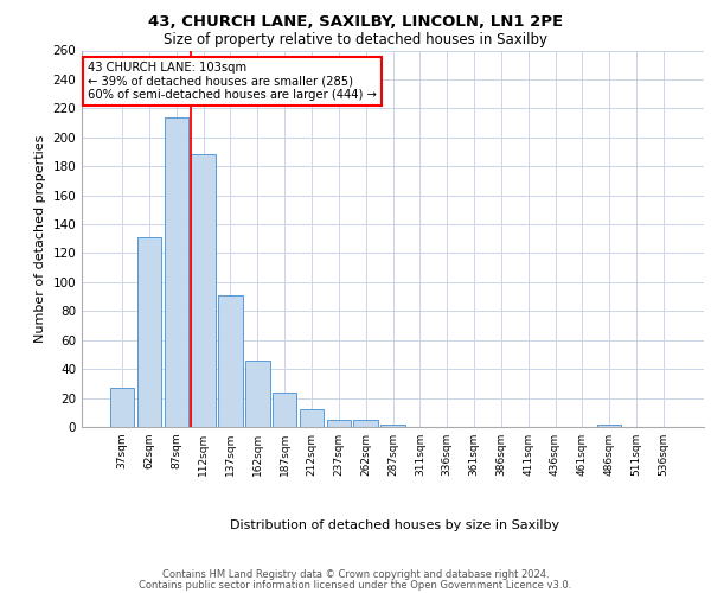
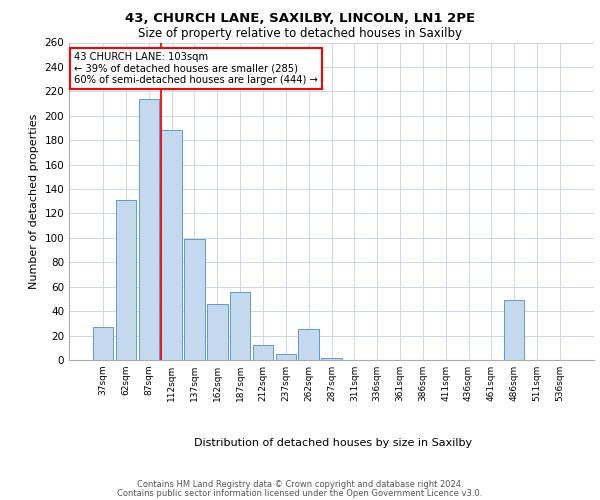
137sqm: 91 -> 99
187sqm: 24 -> 56
262sqm: 5 -> 25
486sqm: 2 -> 49
